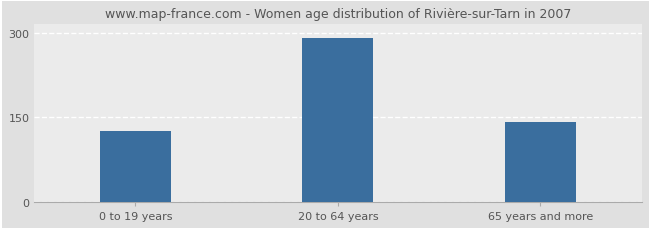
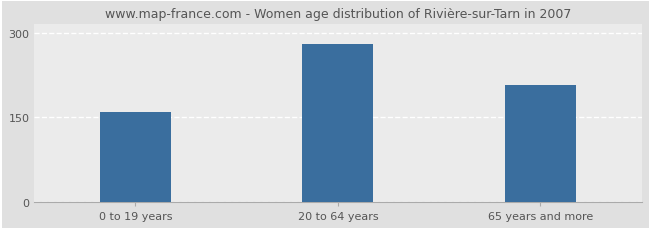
0 to 19 years: 125 -> 160
20 to 64 years: 290 -> 280
65 years and more: 142 -> 208
